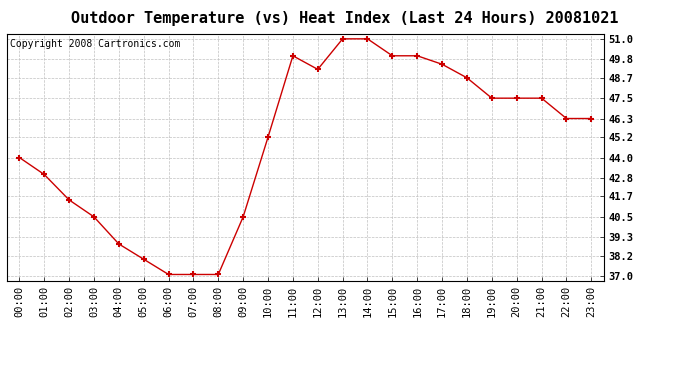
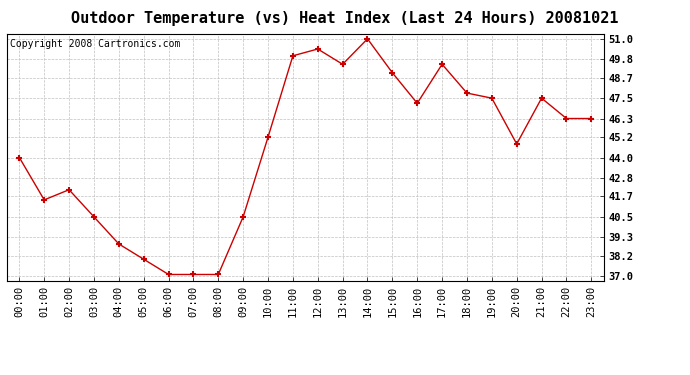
01:00: 43.0 -> 41.5
02:00: 41.5 -> 42.1
12:00: 49.2 -> 50.4
13:00: 51.0 -> 49.5
15:00: 50.0 -> 49.0
16:00: 50.0 -> 47.2
18:00: 48.7 -> 47.8
20:00: 47.5 -> 44.8
